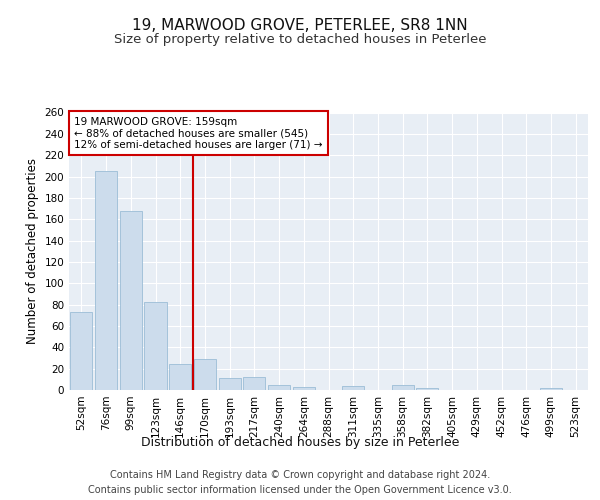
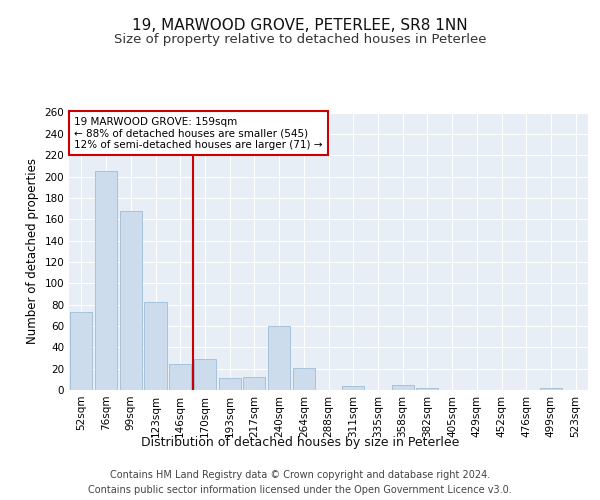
240sqm: 5 -> 60
264sqm: 3 -> 21
